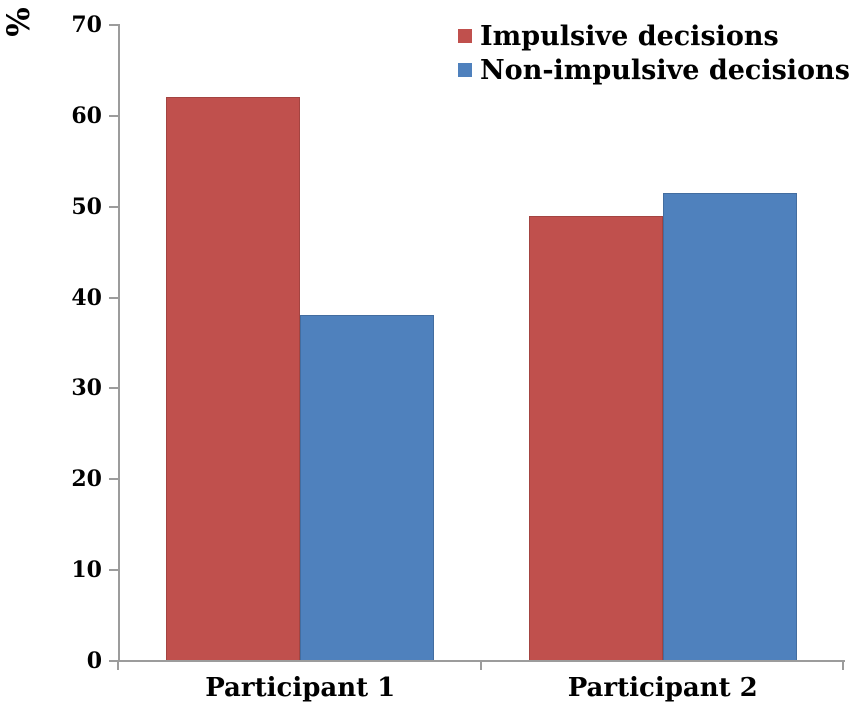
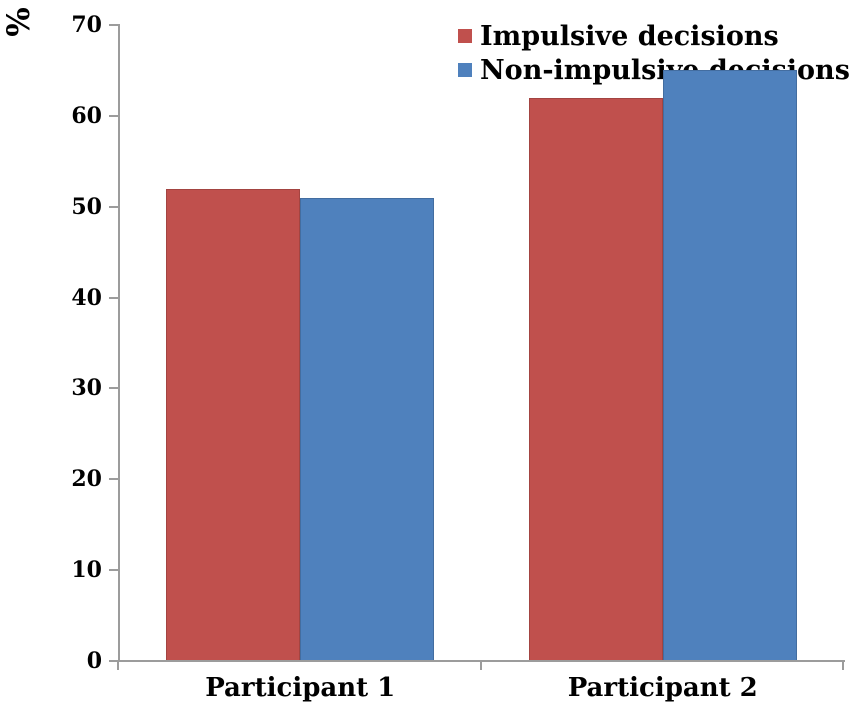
Impulsive decisions/Participant 1: 62 -> 52
Non-impulsive decisions/Participant 1: 38 -> 51
Impulsive decisions/Participant 2: 49 -> 62
Non-impulsive decisions/Participant 2: 52 -> 65
